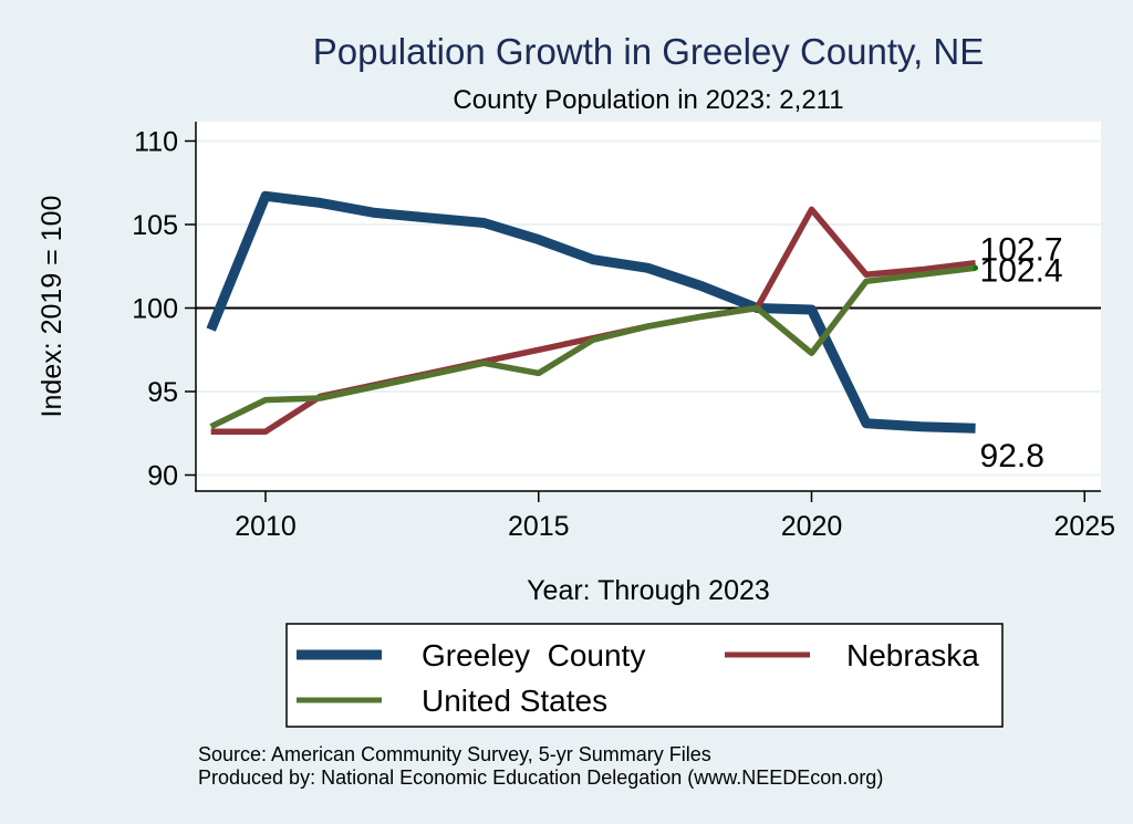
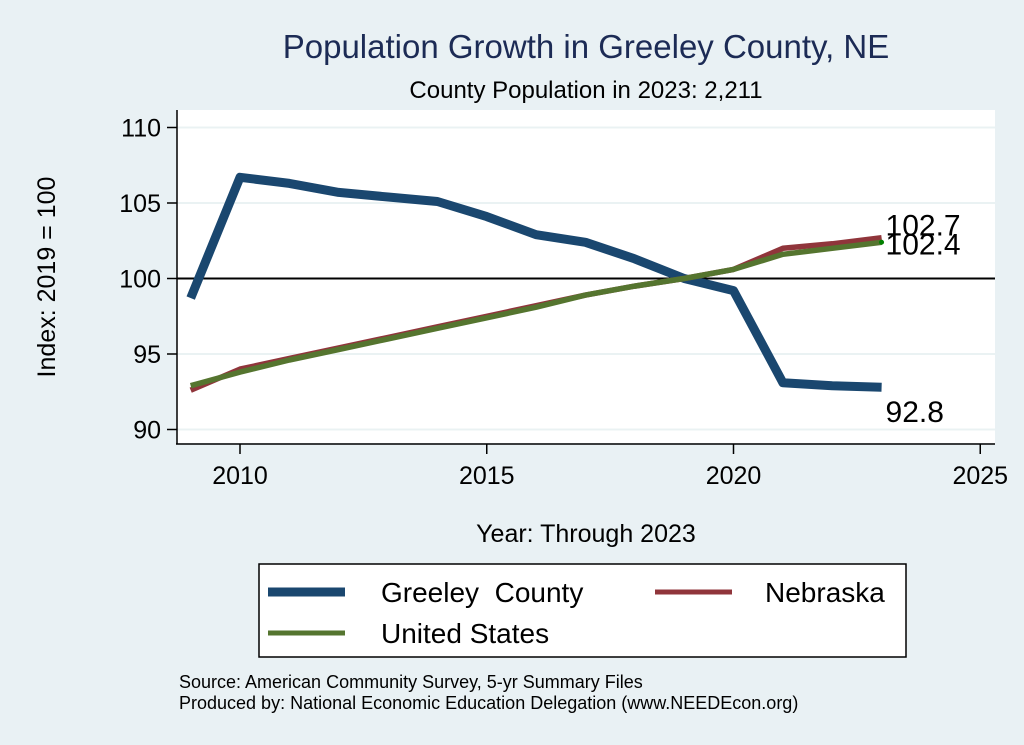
Nebraska/2010: 92.6 -> 94.0
United States/2010: 94.5 -> 93.8
United States/2015: 96.1 -> 97.4
Greeley County/2020: 99.9 -> 99.2
Nebraska/2020: 105.9 -> 100.6
United States/2020: 97.3 -> 100.6
